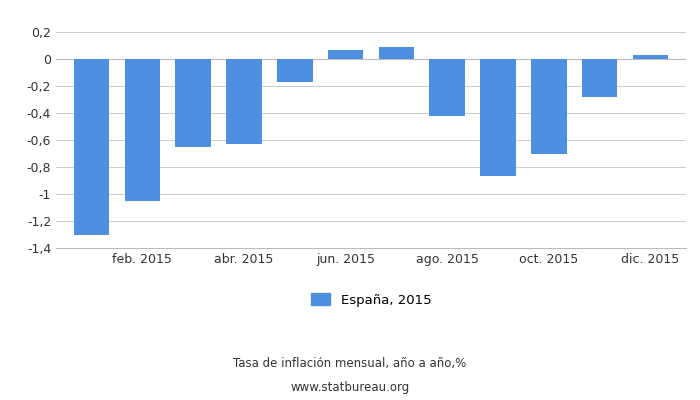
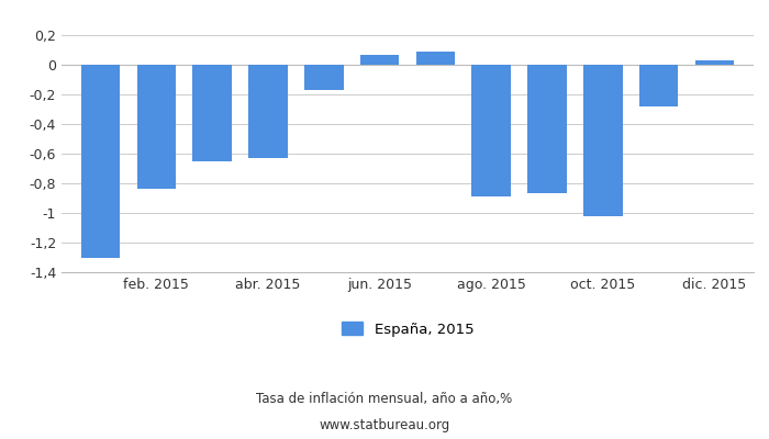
feb. 2015: -1,05 -> -0,84
ago. 2015: -0,42 -> -0,89
oct. 2015: -0,70 -> -1,02
